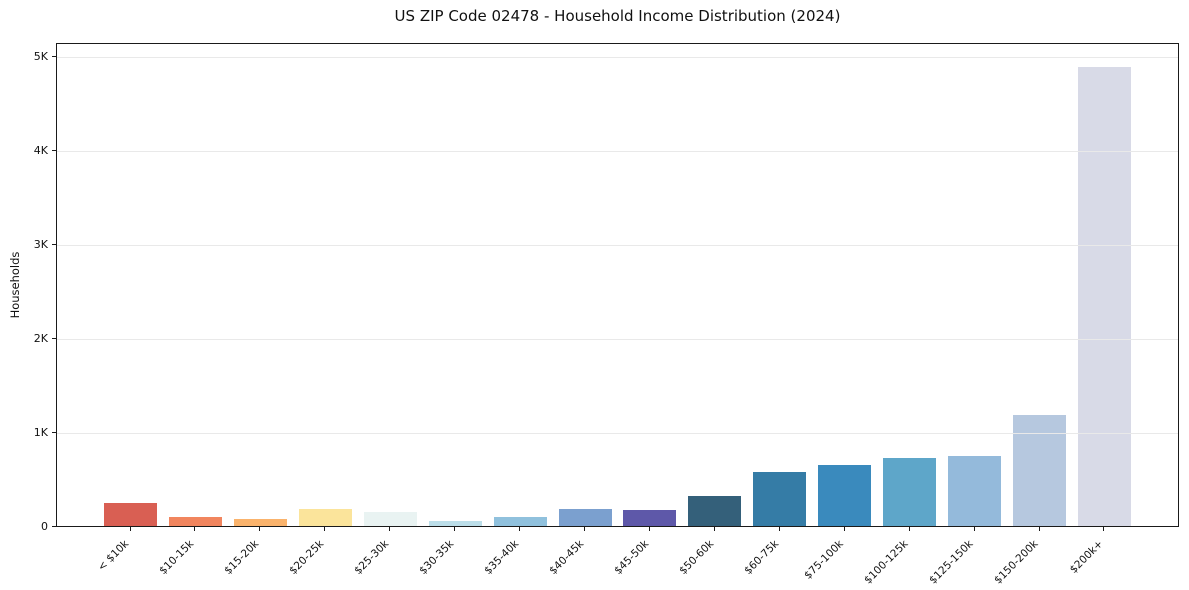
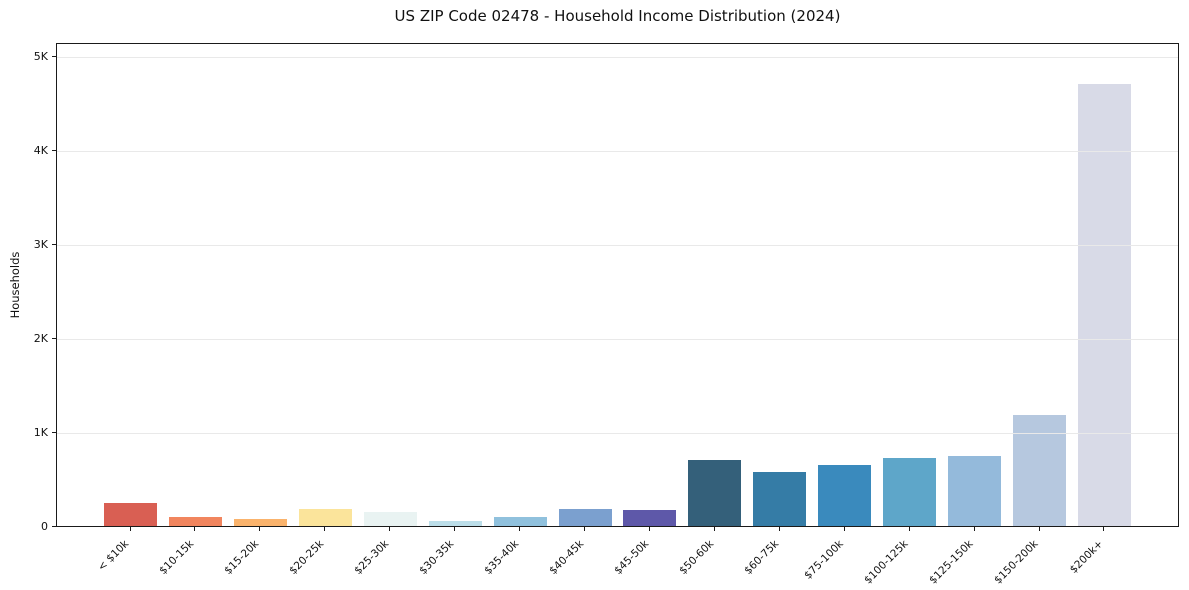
$50-60k: 0.3K -> 0.7K
$200k+: 4.9K -> 4.7K
